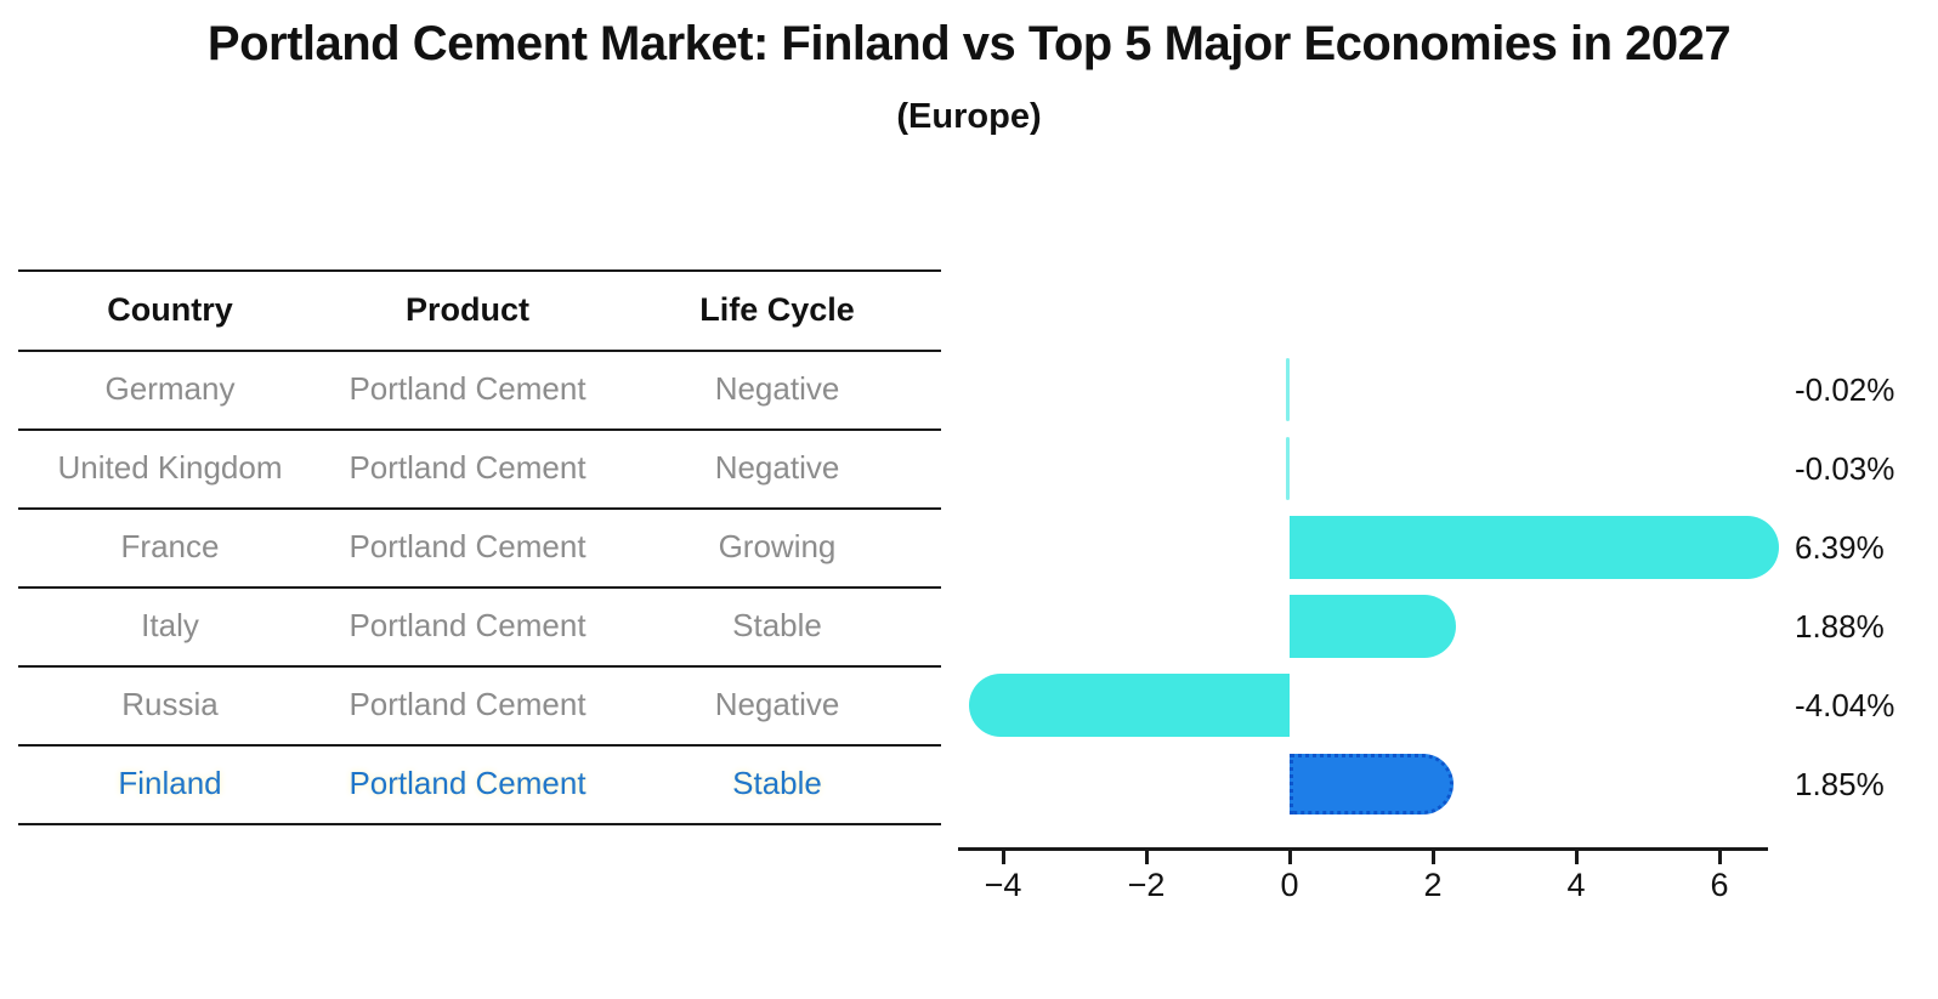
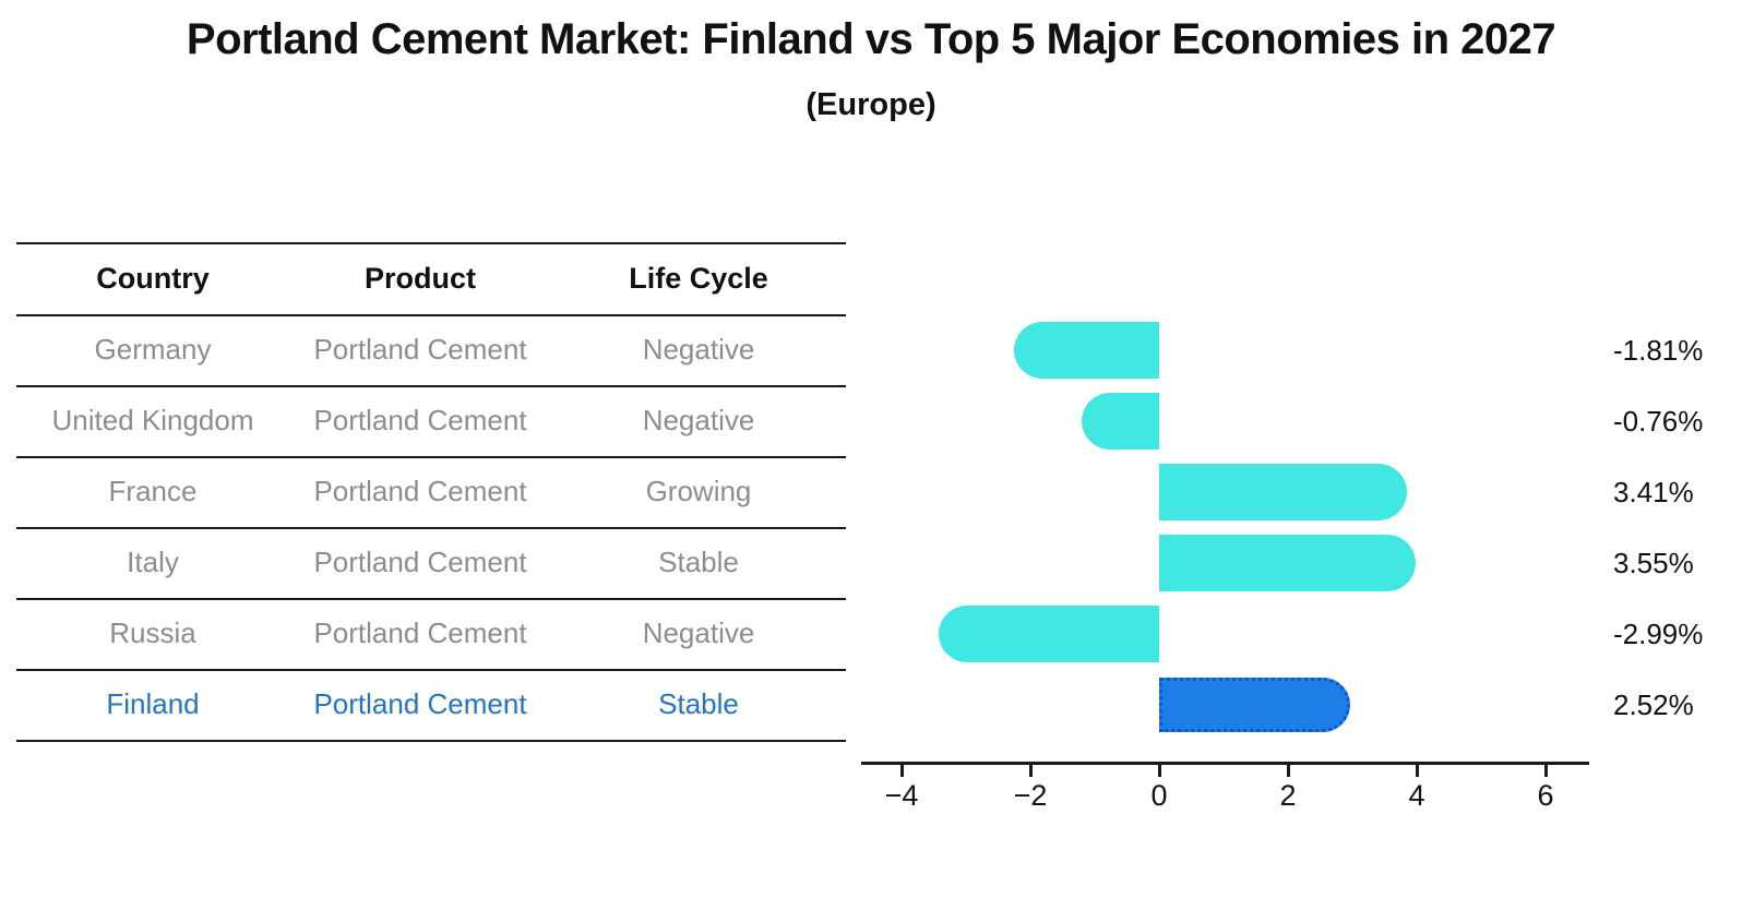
Germany: -0.02% -> -1.81%
United Kingdom: -0.03% -> -0.76%
France: 6.39% -> 3.41%
Italy: 1.88% -> 3.55%
Russia: -4.04% -> -2.99%
Finland: 1.85% -> 2.52%
